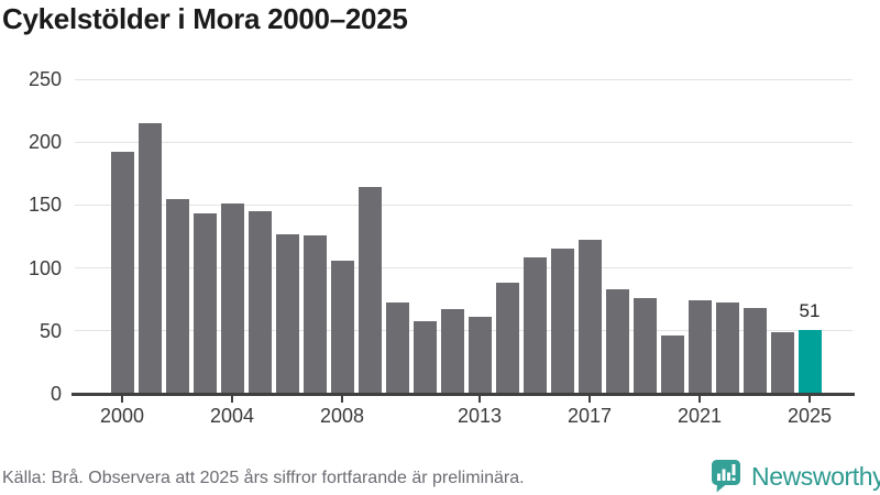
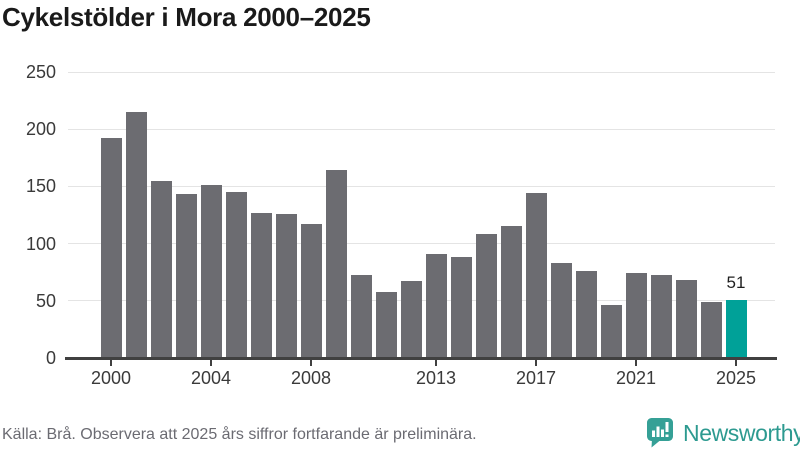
2008: 106 -> 117
2013: 61 -> 91
2017: 122 -> 144
